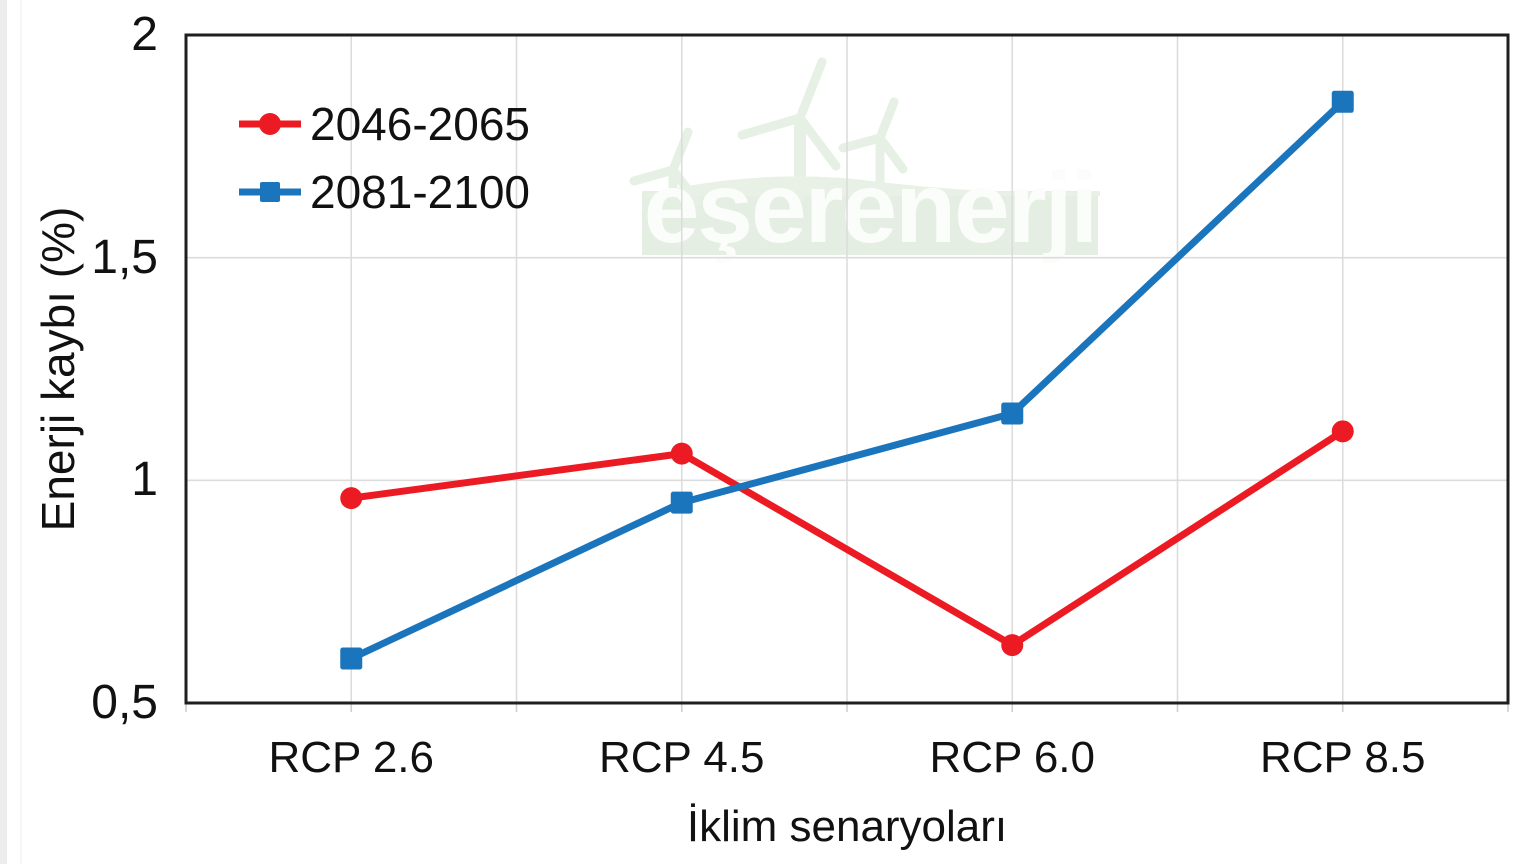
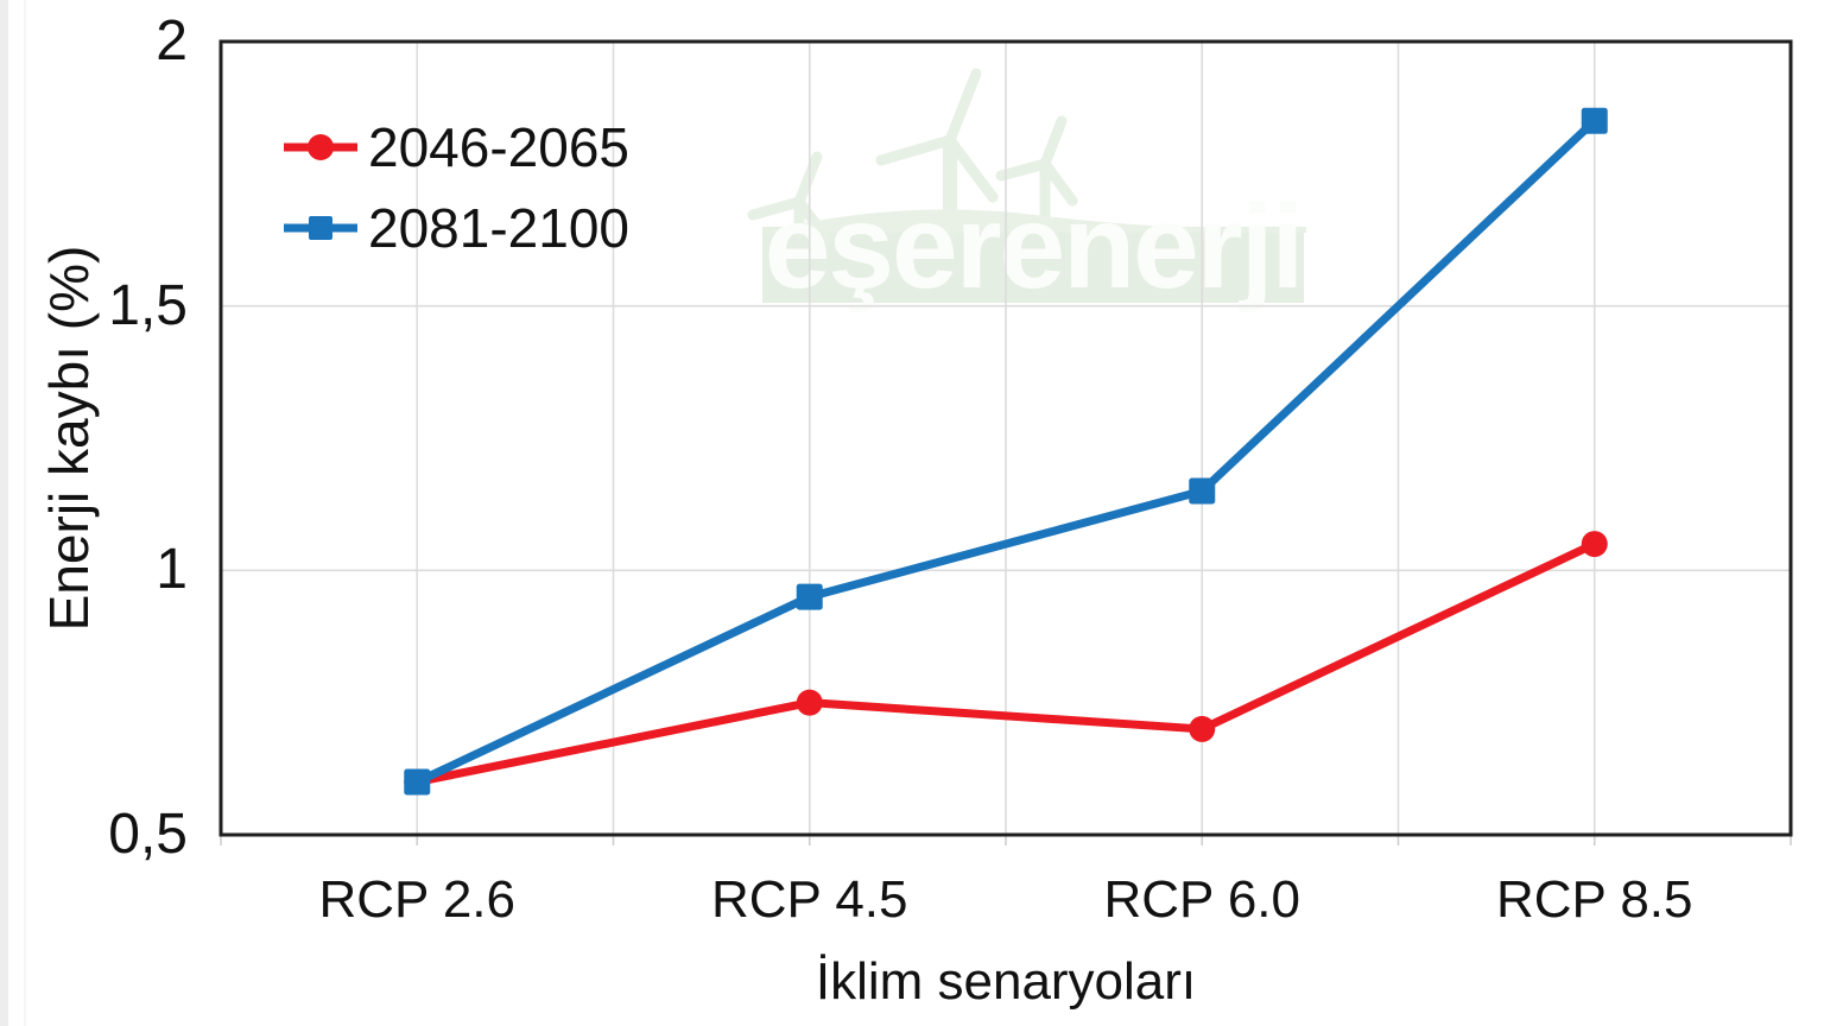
2046-2065/RCP 2.6: 0,96 -> 0,60
2046-2065/RCP 4.5: 1,06 -> 0,75
2046-2065/RCP 6.0: 0,63 -> 0,70
2046-2065/RCP 8.5: 1,11 -> 1,05
